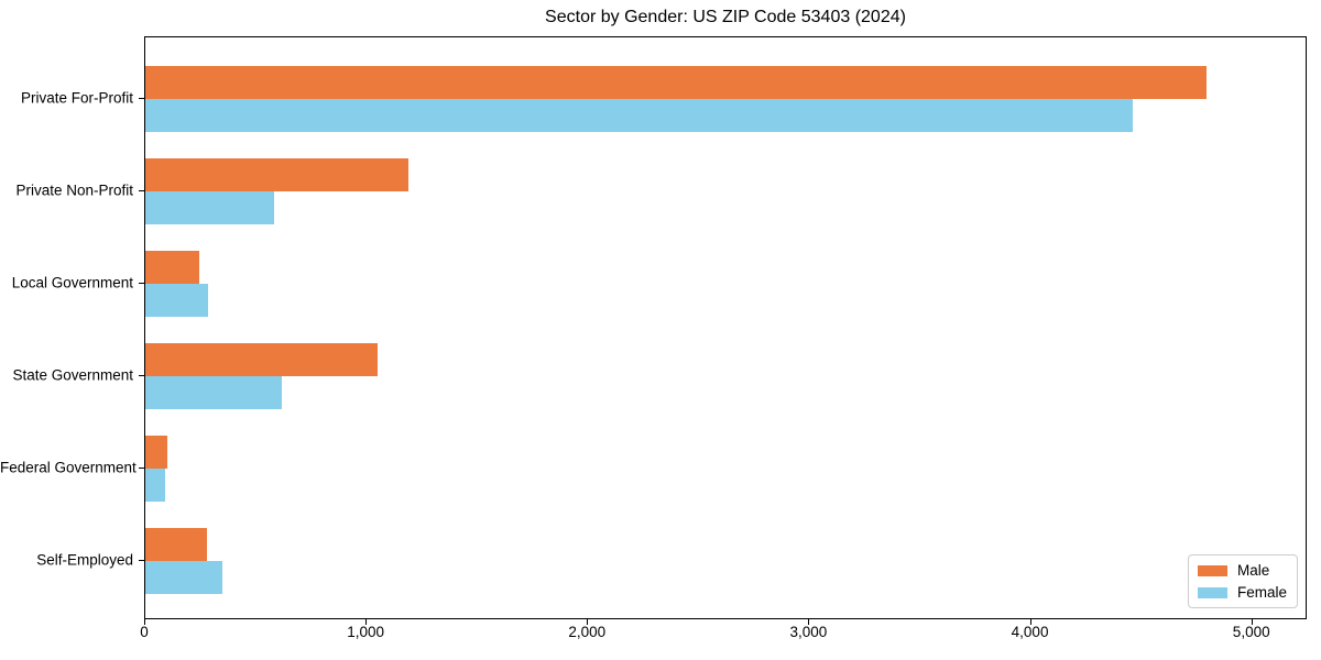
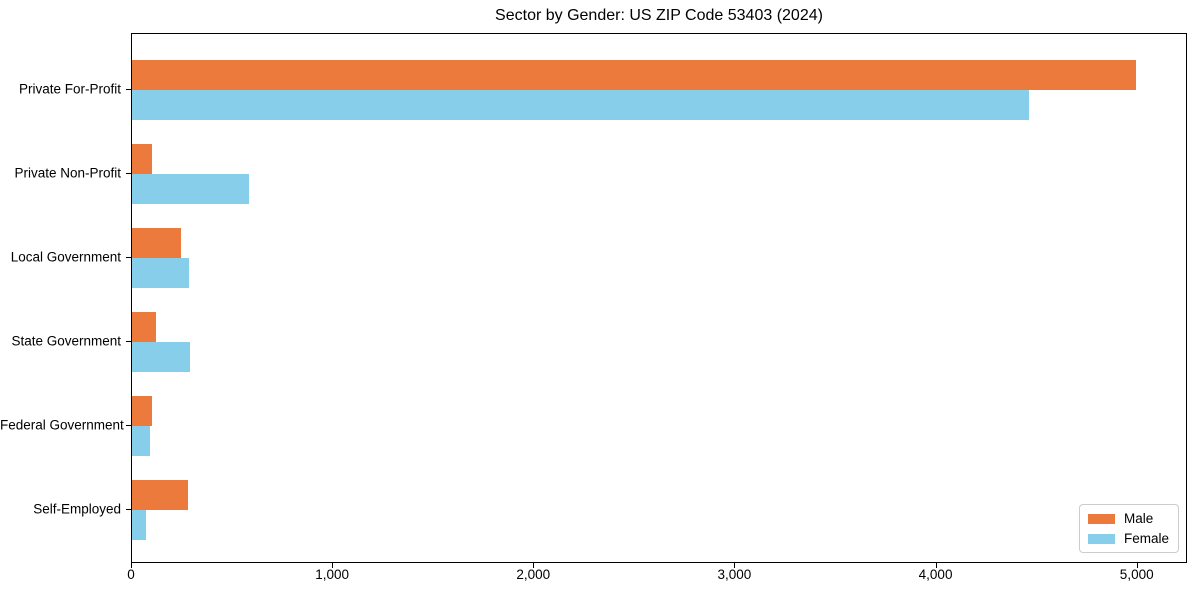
Male/Private For-Profit: 4800 -> 5000
Male/Private Non-Profit: 1190 -> 100
Male/State Government: 1050 -> 120
Female/State Government: 620 -> 290
Female/Self-Employed: 350 -> 70
